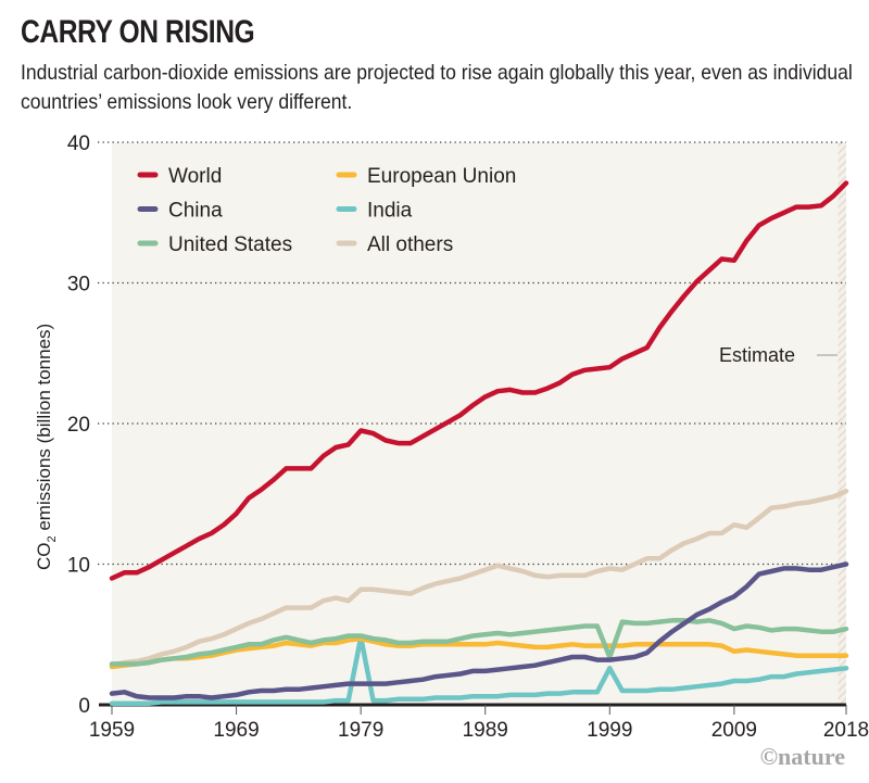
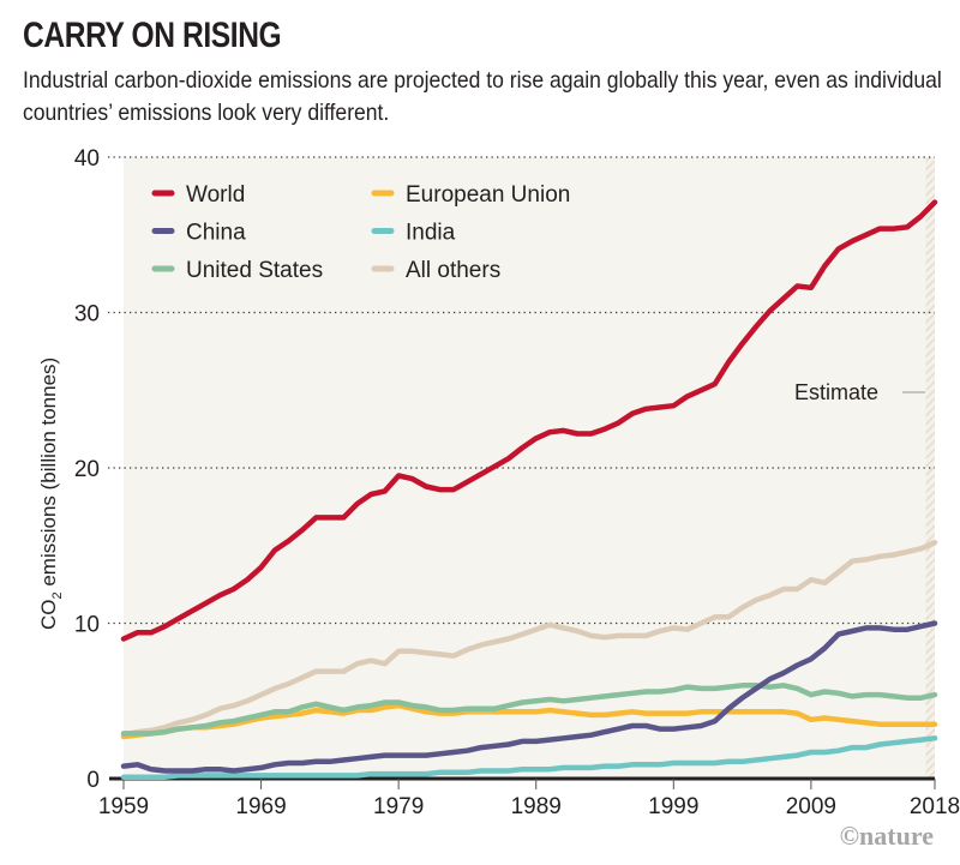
India/1979: 4.8 -> 0.3
United States/1999: 3.4 -> 5.7
India/1999: 2.6 -> 1.0
